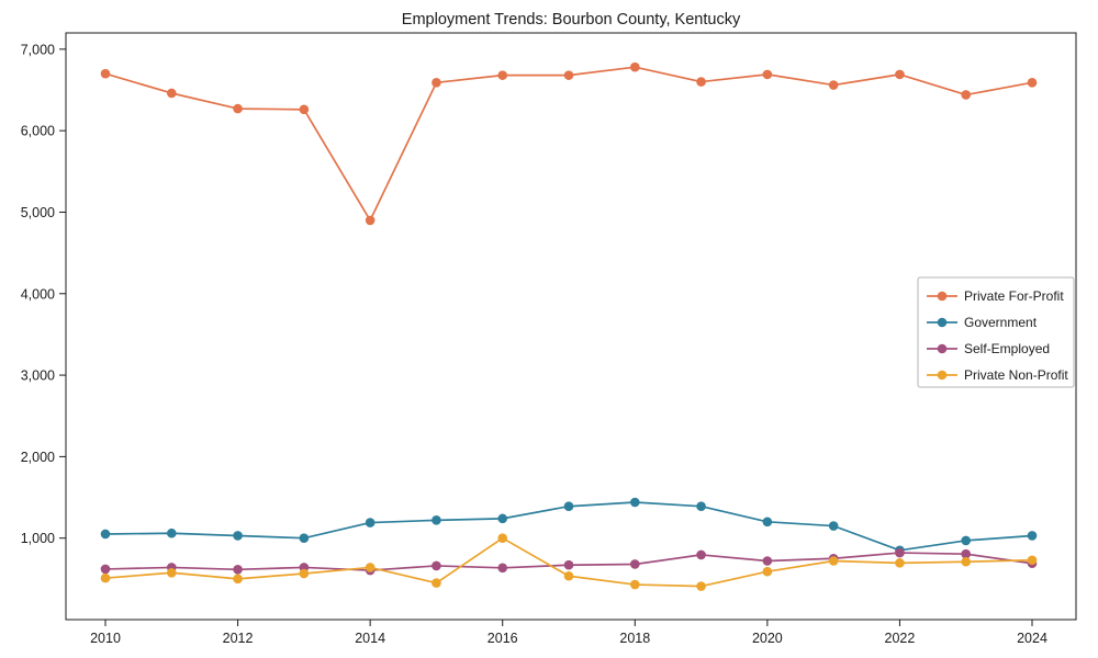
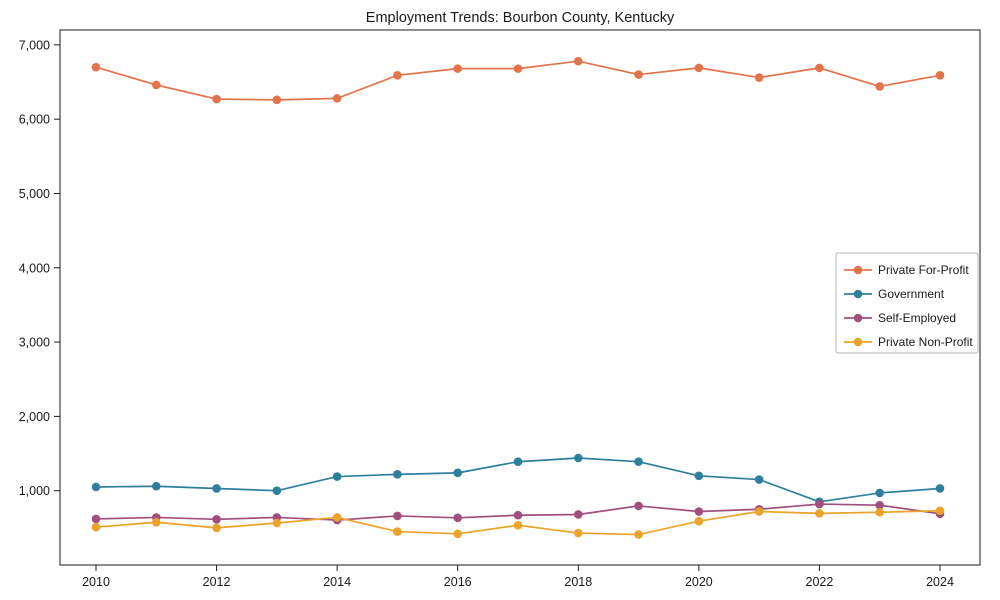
Private For-Profit/2014: 4900 -> 6300
Private Non-Profit/2016: 1000 -> 400
